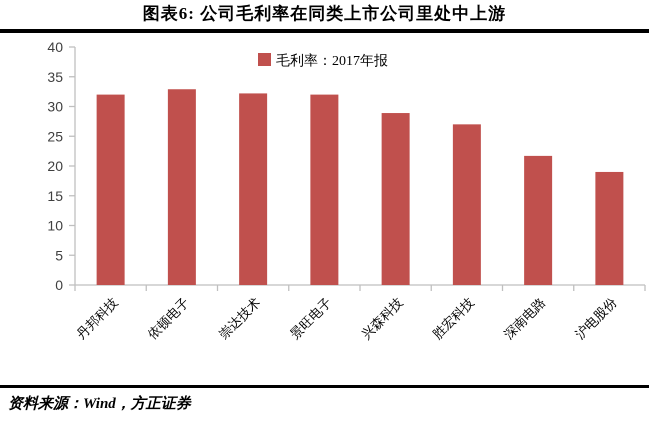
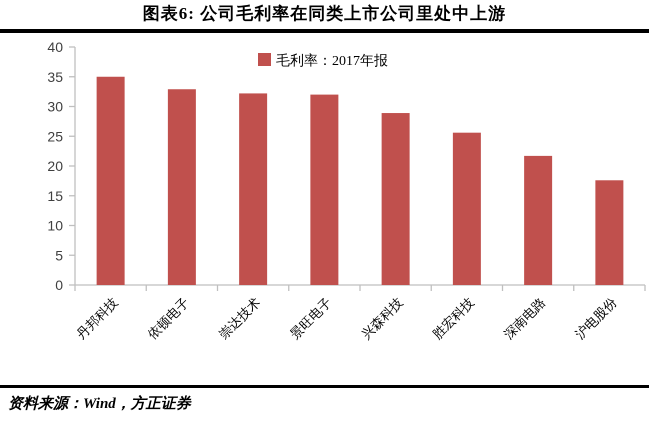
丹邦科技: 32 -> 35
胜宏科技: 27 -> 26
沪电股份: 19 -> 18
